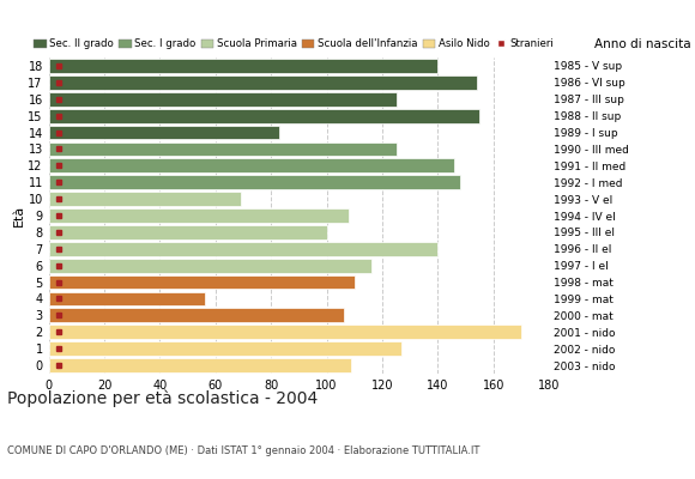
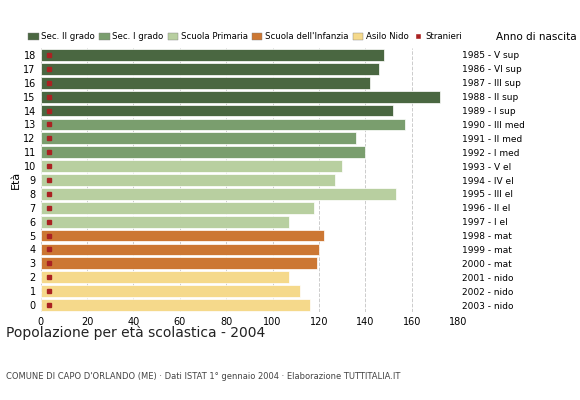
18: 140 -> 148
17: 154 -> 146
16: 125 -> 142
15: 155 -> 172
14: 83 -> 152
13: 125 -> 157
12: 146 -> 136
11: 148 -> 140
10: 69 -> 130
9: 108 -> 127
8: 100 -> 153
7: 140 -> 118
6: 116 -> 107
5: 110 -> 122
4: 56 -> 120
3: 106 -> 119
2: 170 -> 107
1: 127 -> 112
0: 109 -> 116
